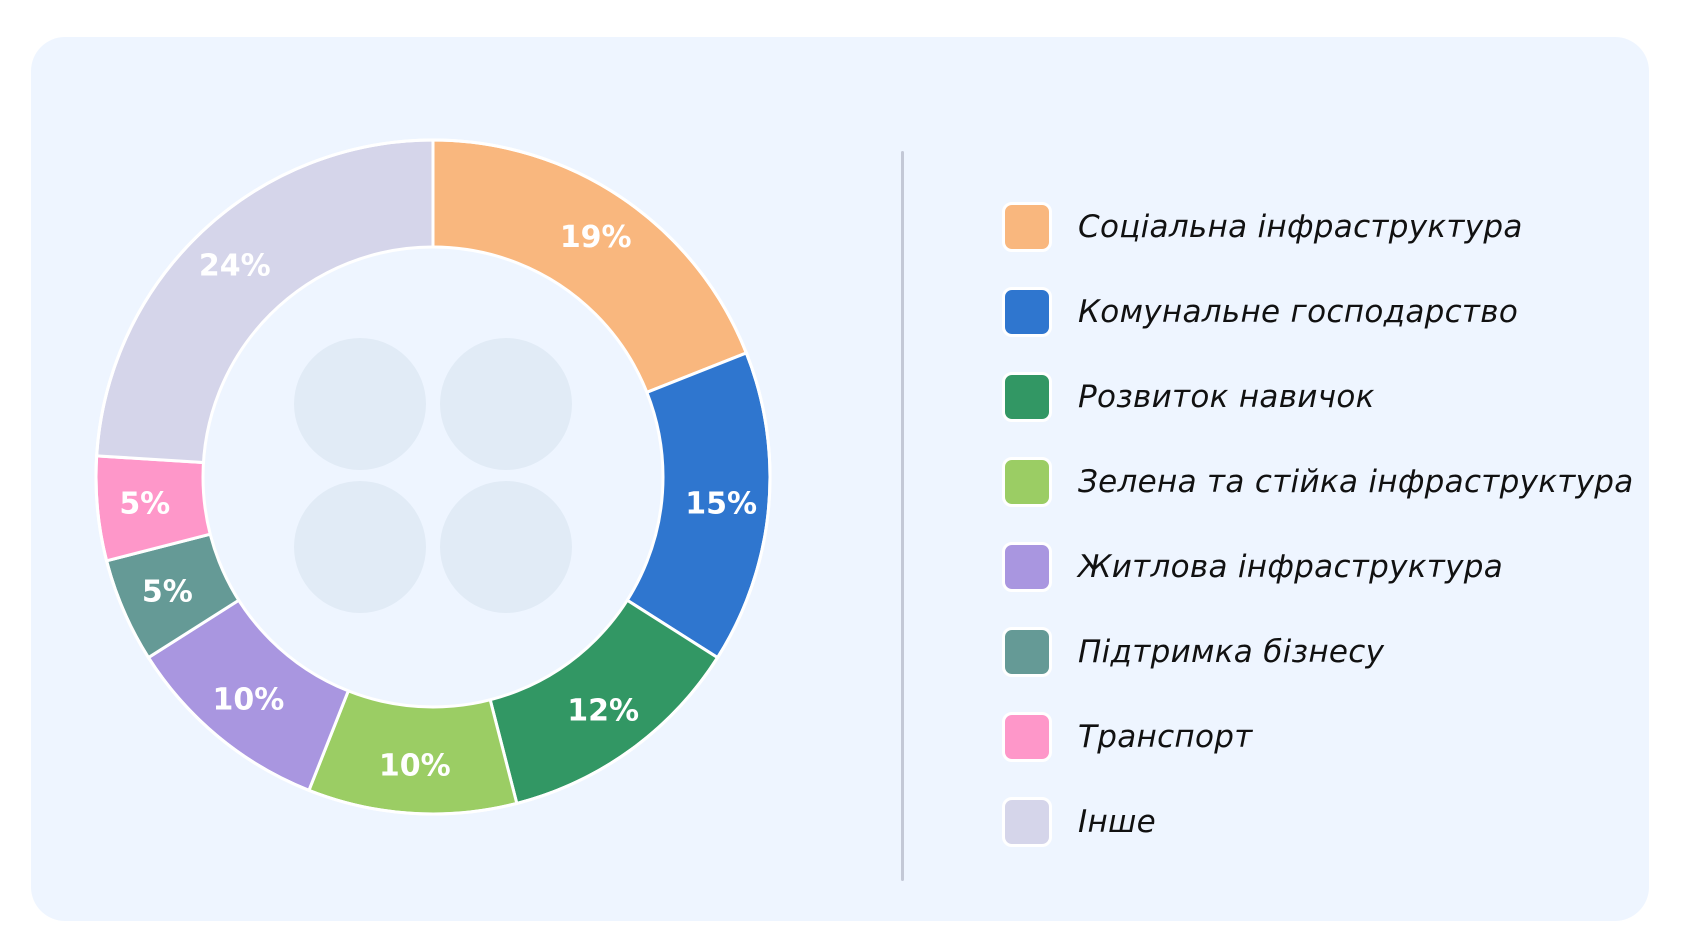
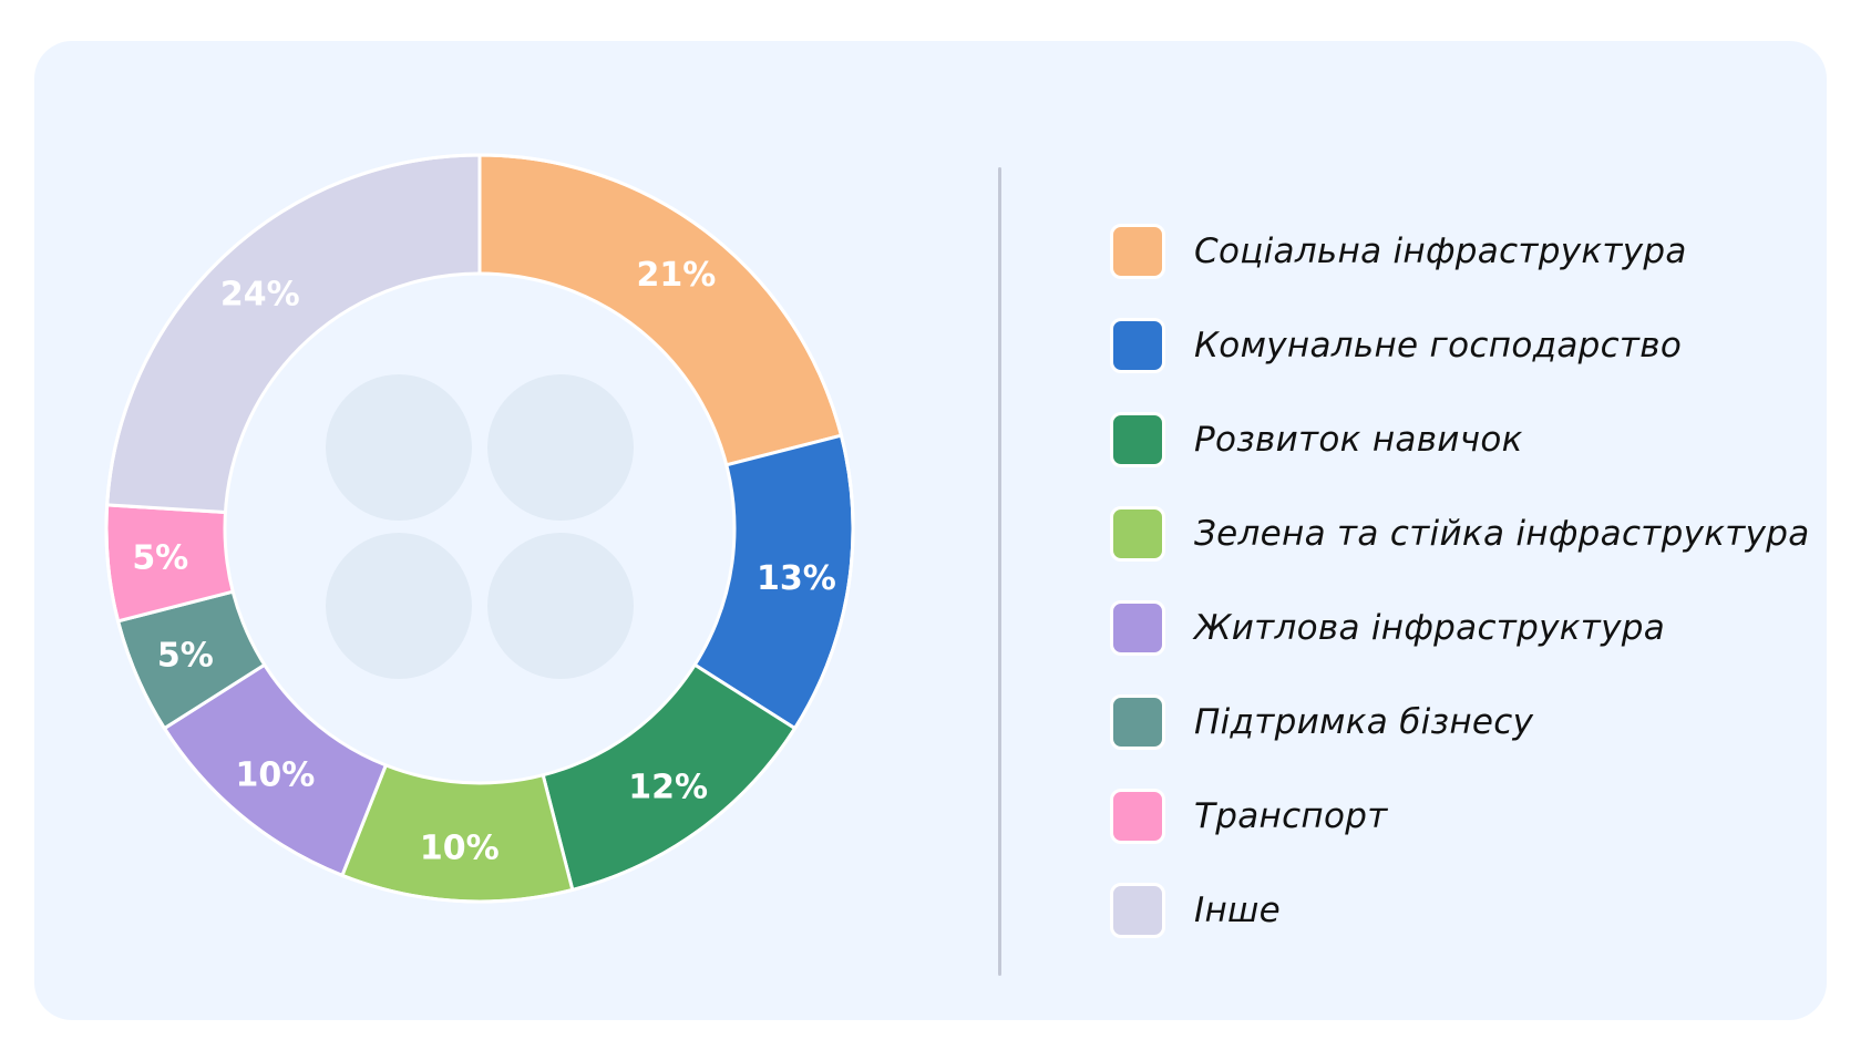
Соціальна інфраструктура: 19% -> 21%
Комунальне господарство: 15% -> 13%
